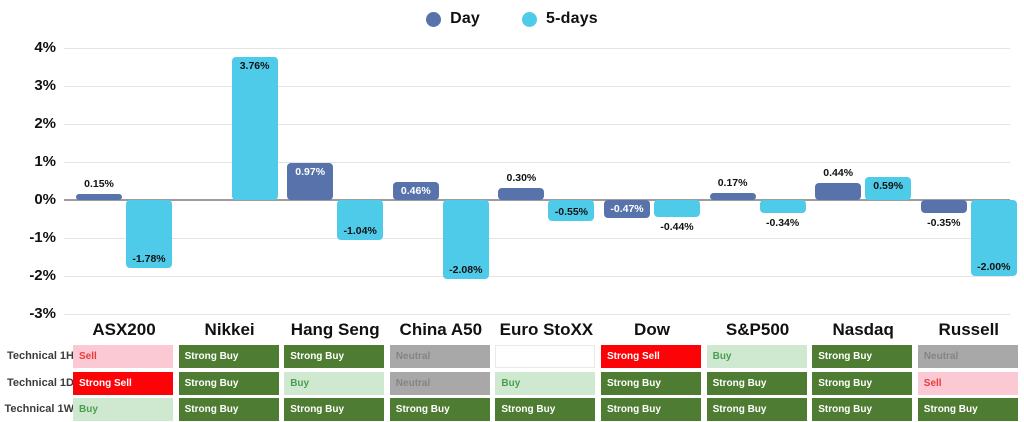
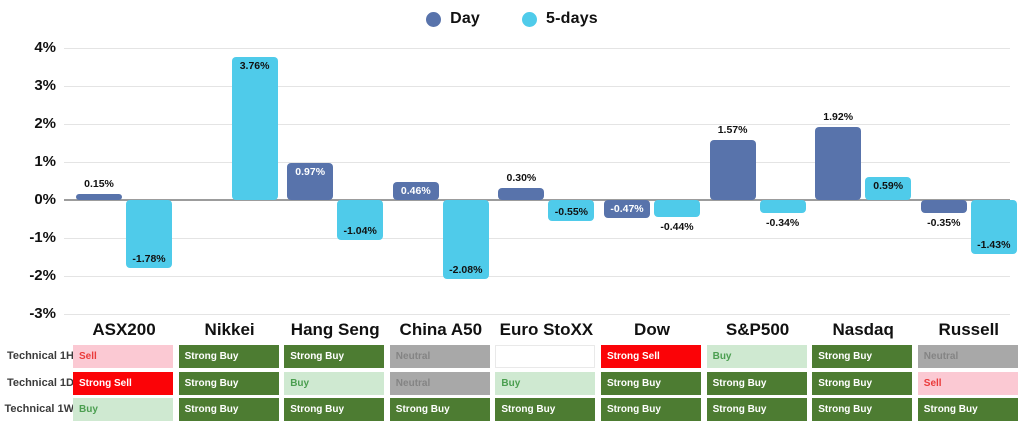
Day/S&P500: 0.17% -> 1.57%
Day/Nasdaq: 0.44% -> 1.92%
5-days/Russell: -2.00% -> -1.43%
